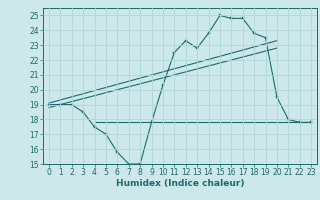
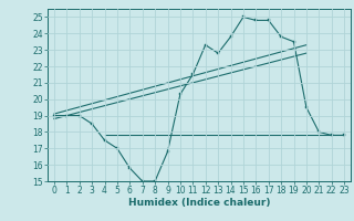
9: 17.8 -> 16.8
11: 22.5 -> 21.5
